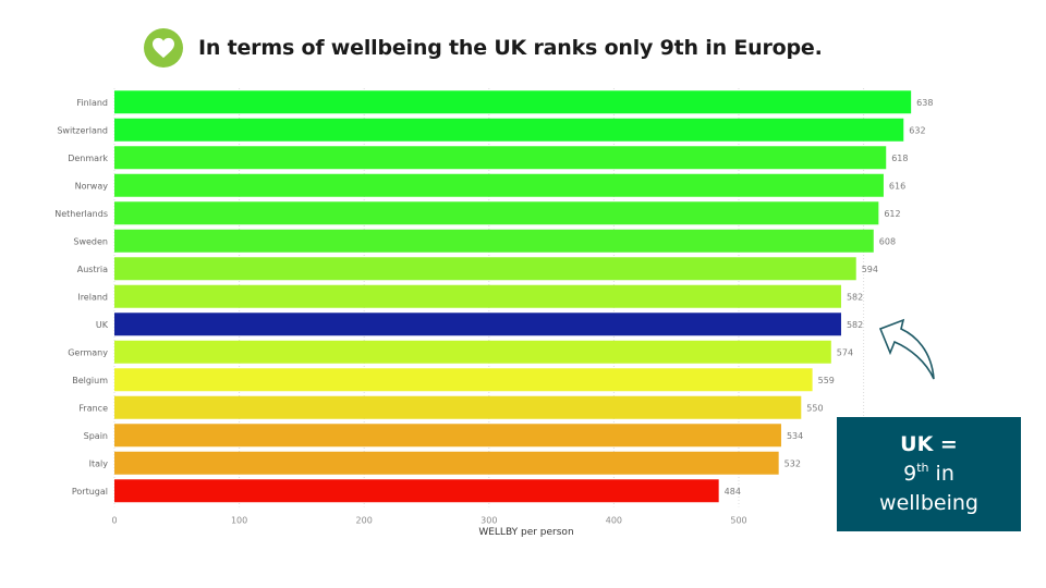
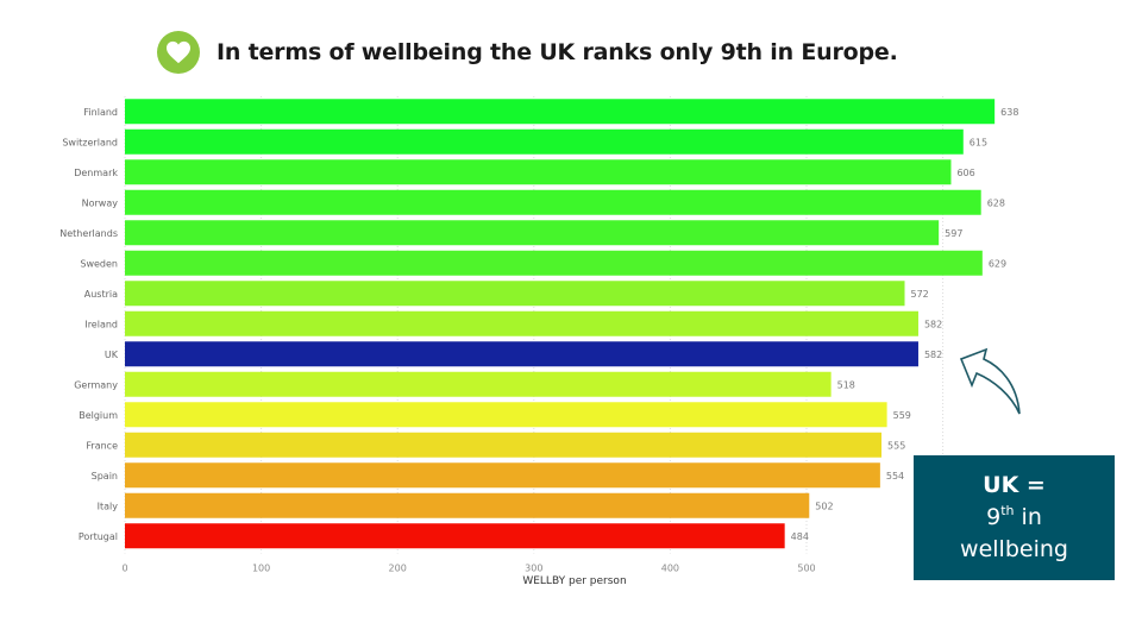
Switzerland: 632 -> 615
Denmark: 618 -> 606
Norway: 616 -> 628
Netherlands: 612 -> 597
Sweden: 608 -> 629
Austria: 594 -> 572
Germany: 574 -> 518
France: 550 -> 555
Spain: 534 -> 554
Italy: 532 -> 502
